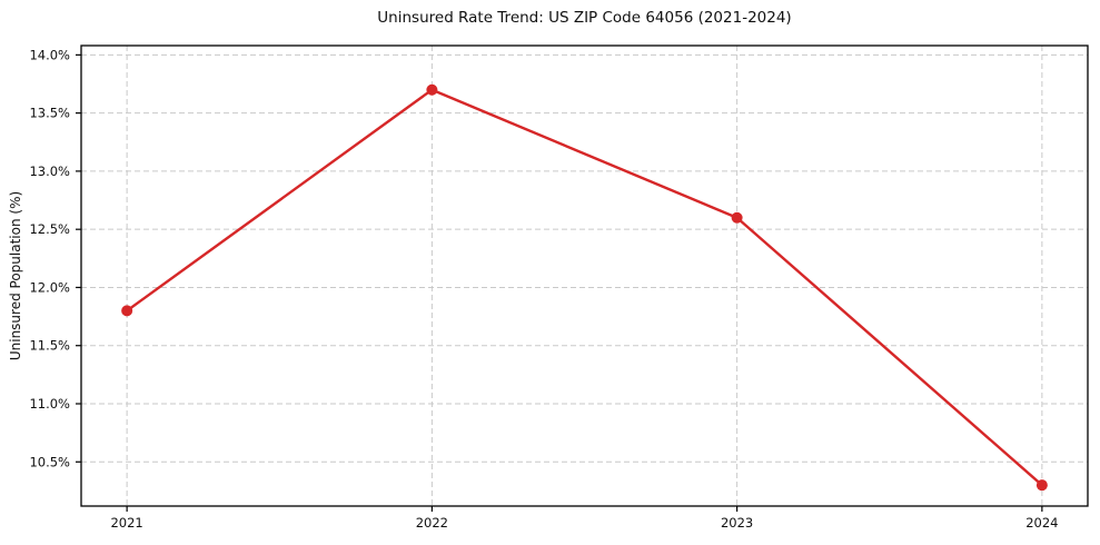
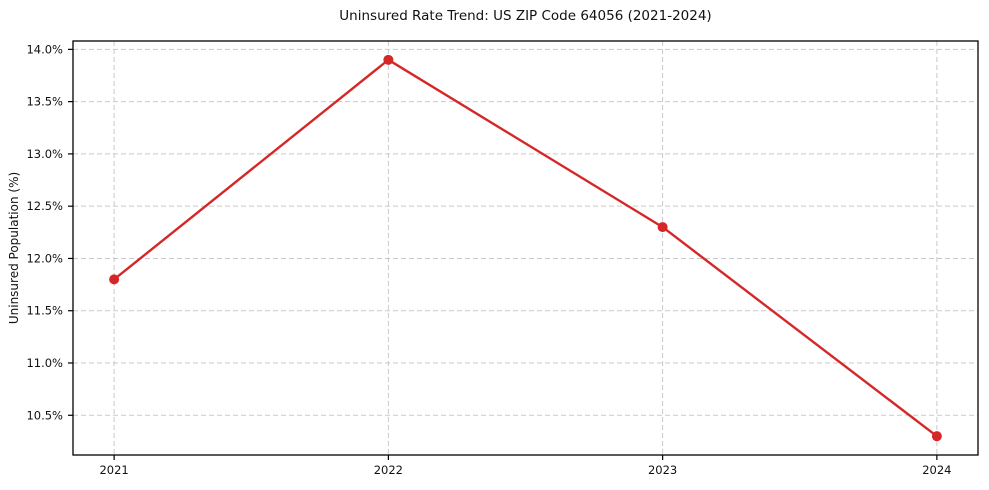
2022: 13.7% -> 13.9%
2023: 12.6% -> 12.3%
